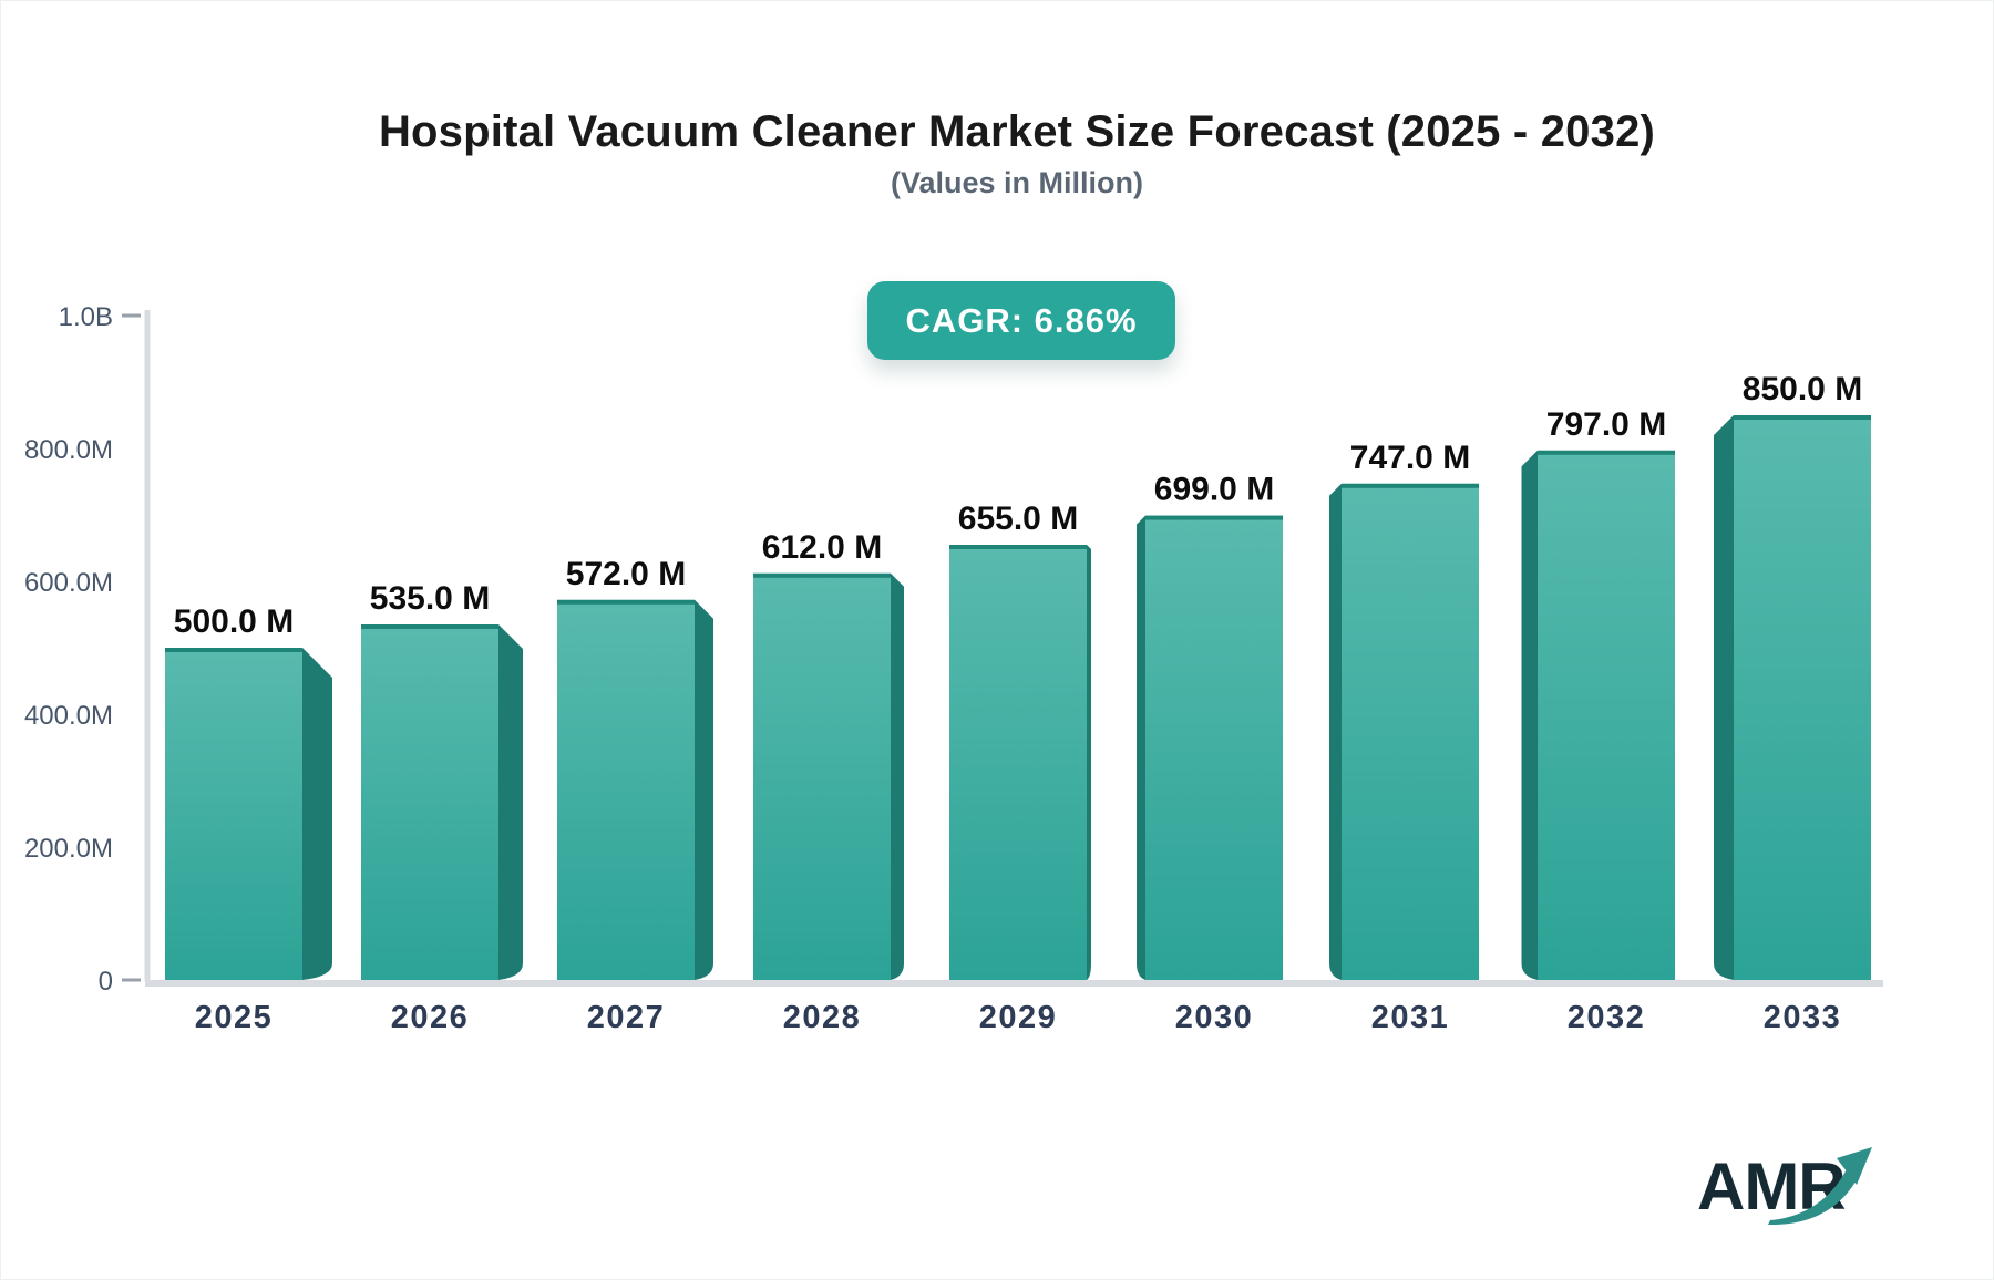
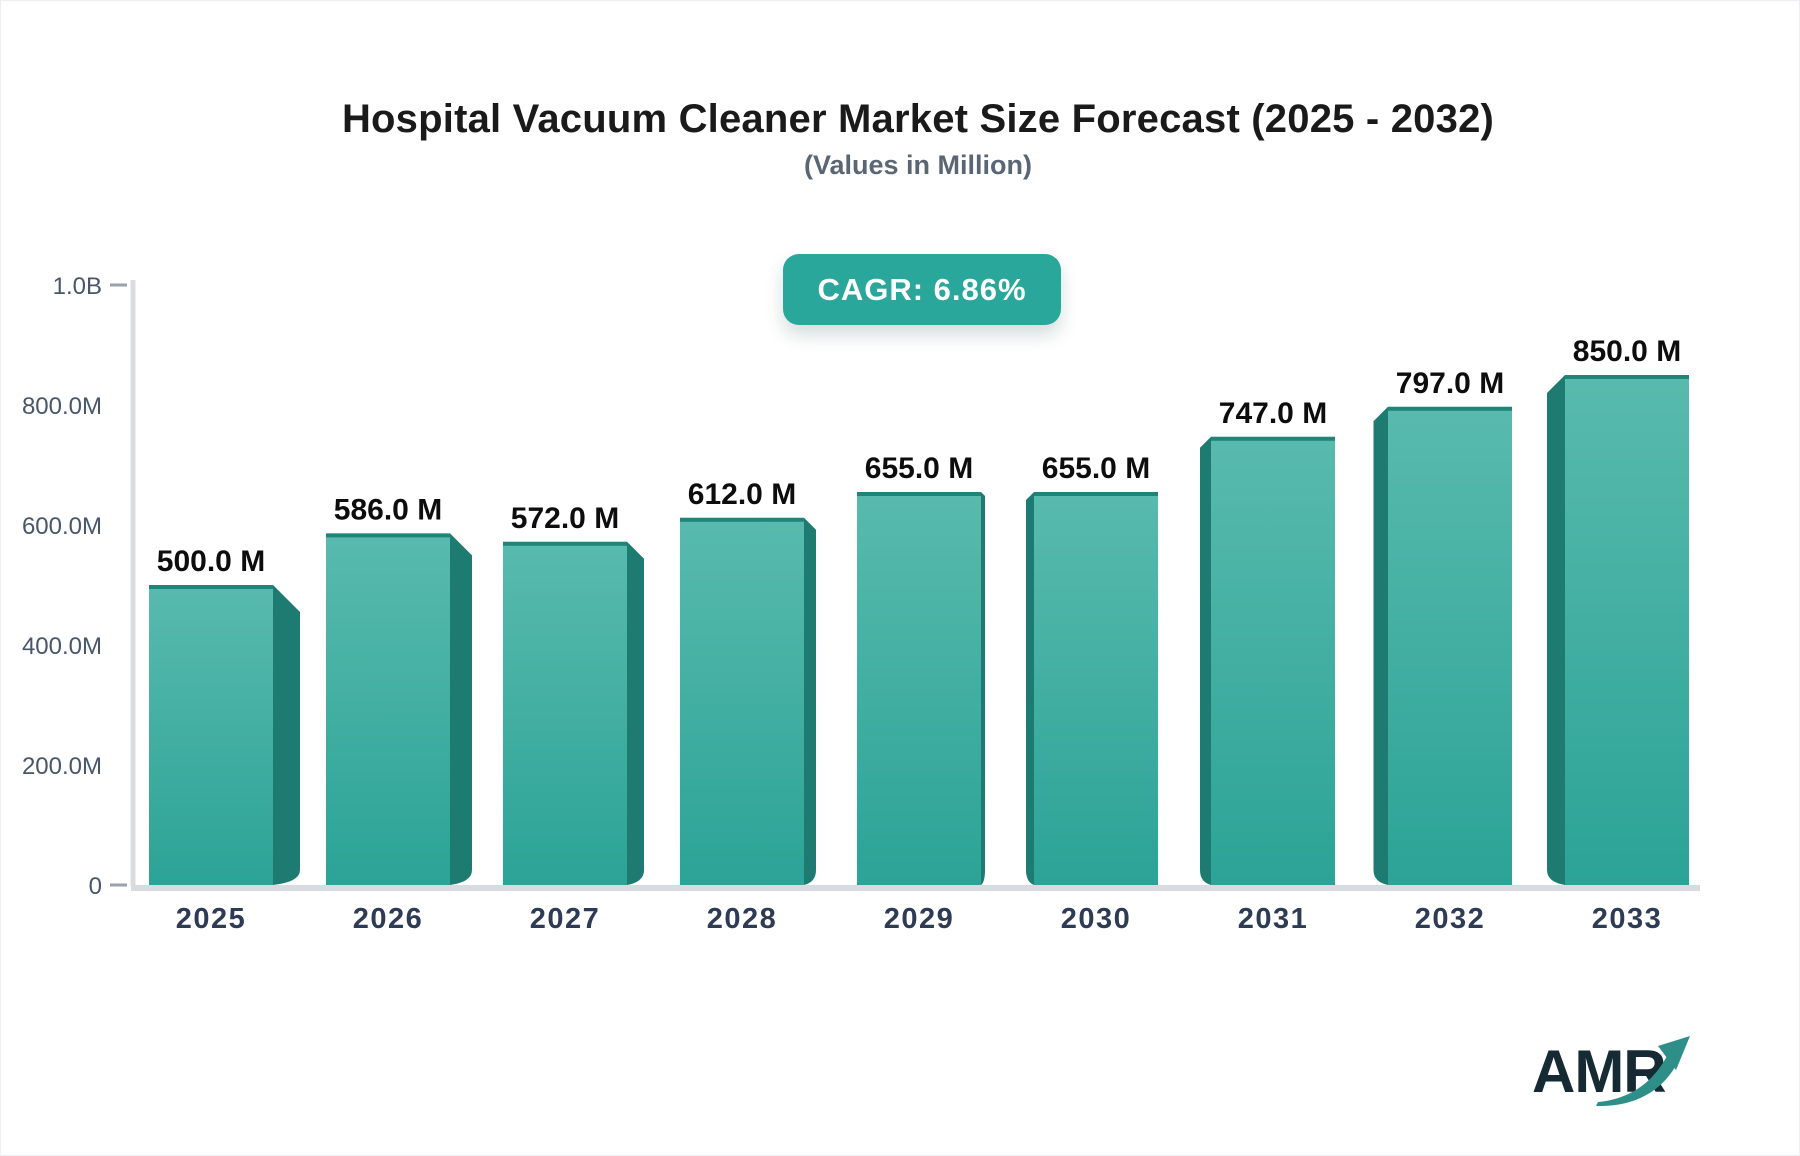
2026: 535.0 -> 586.0
2030: 699.0 -> 655.0
